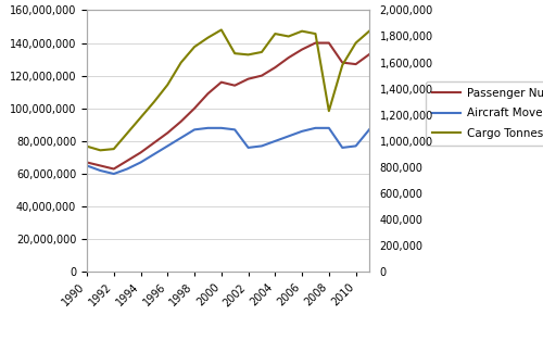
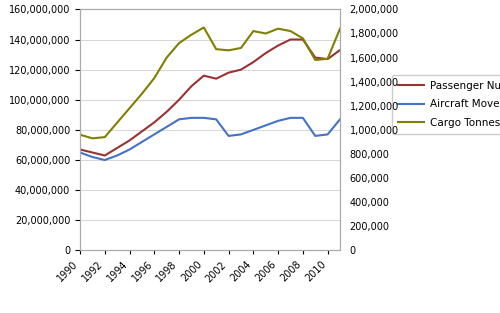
Cargo Tonnes/2008: 1,230,000 -> 1,760,000
Cargo Tonnes/2010: 1,750,000 -> 1,590,000
